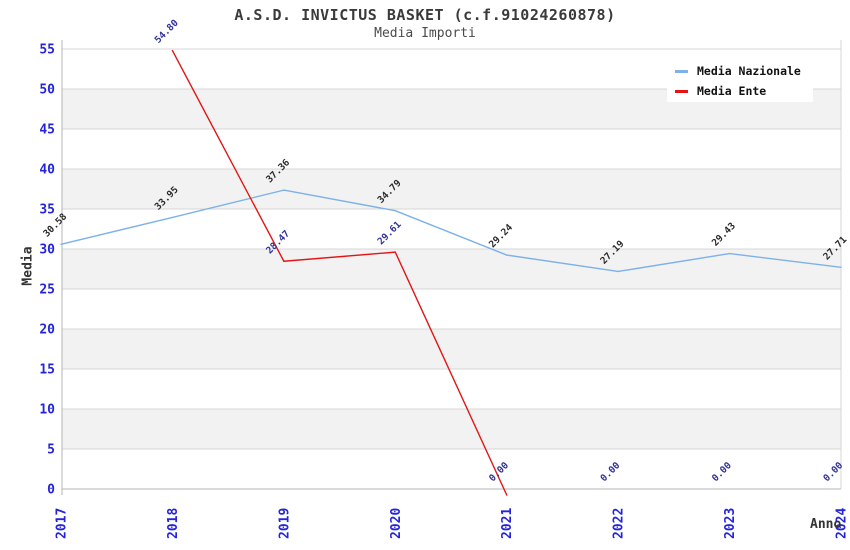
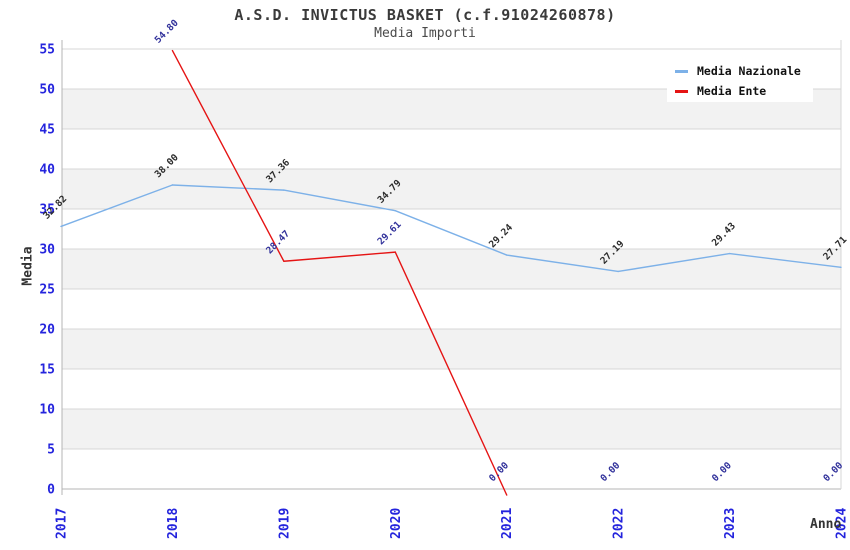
Media Nazionale/2017: 30.58 -> 32.82
Media Nazionale/2018: 33.95 -> 38.00
